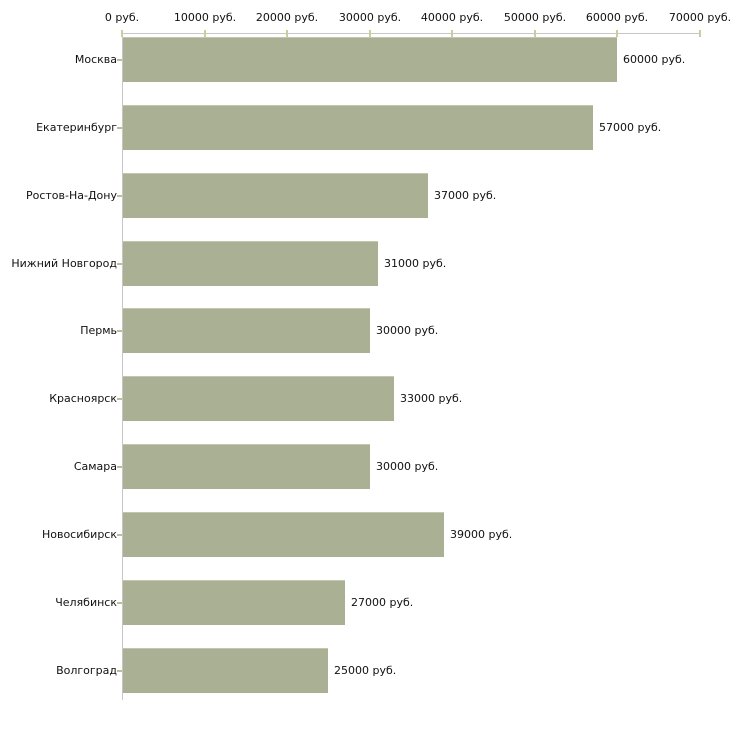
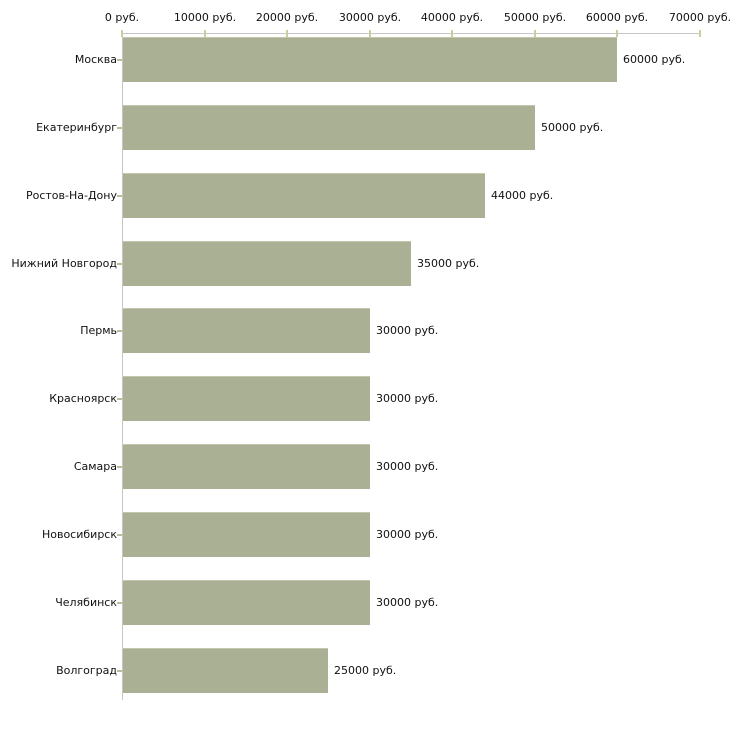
Екатеринбург: 57000 -> 50000
Ростов-На-Дону: 37000 -> 44000
Нижний Новгород: 31000 -> 35000
Красноярск: 33000 -> 30000
Новосибирск: 39000 -> 30000
Челябинск: 27000 -> 30000
